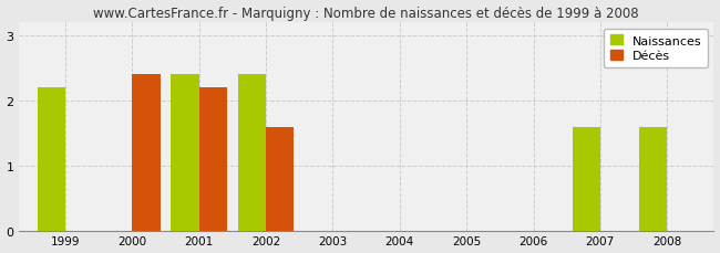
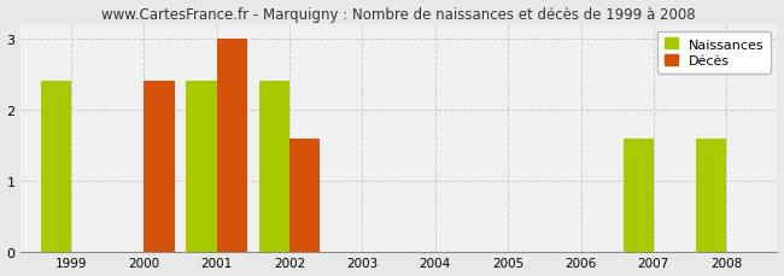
Naissances/1999: 2.2 -> 2.4
Décès/2001: 2.2 -> 3.0
